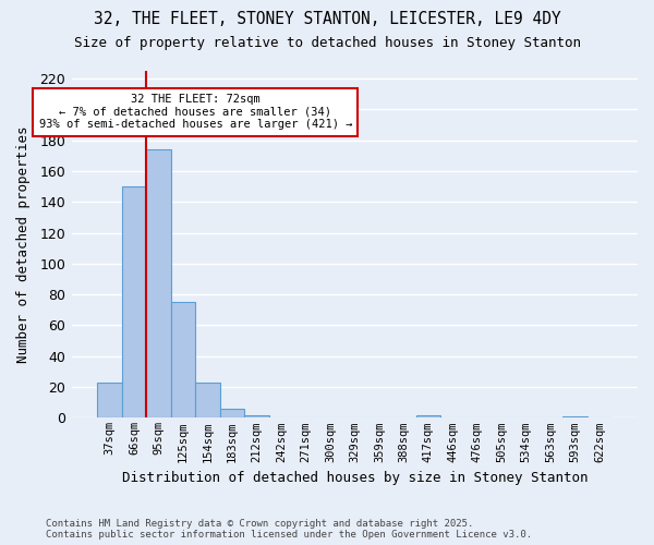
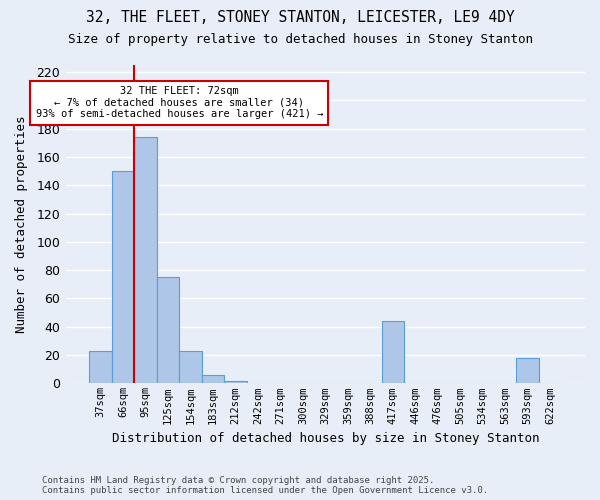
417sqm: 2 -> 44
593sqm: 1 -> 18
